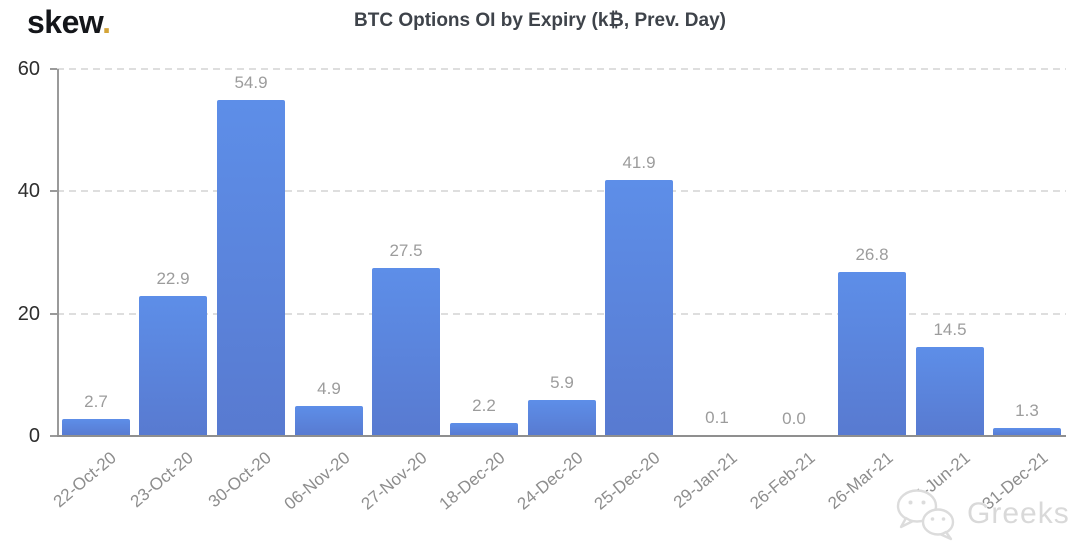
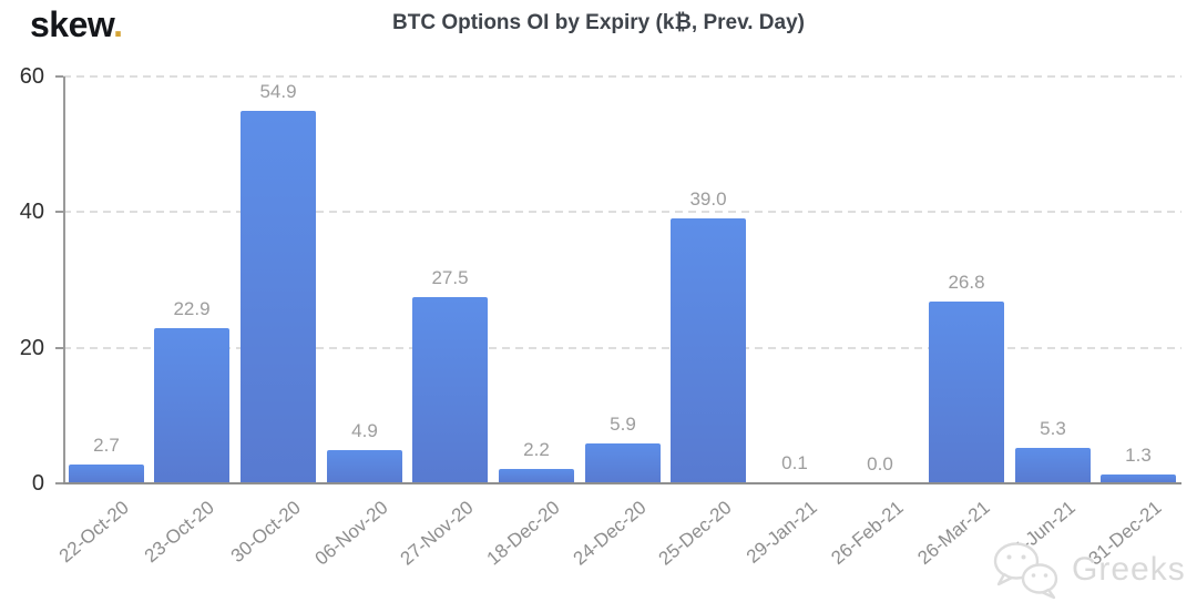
25-Dec-20: 41.9 -> 39.0
25-Jun-21: 14.5 -> 5.3
